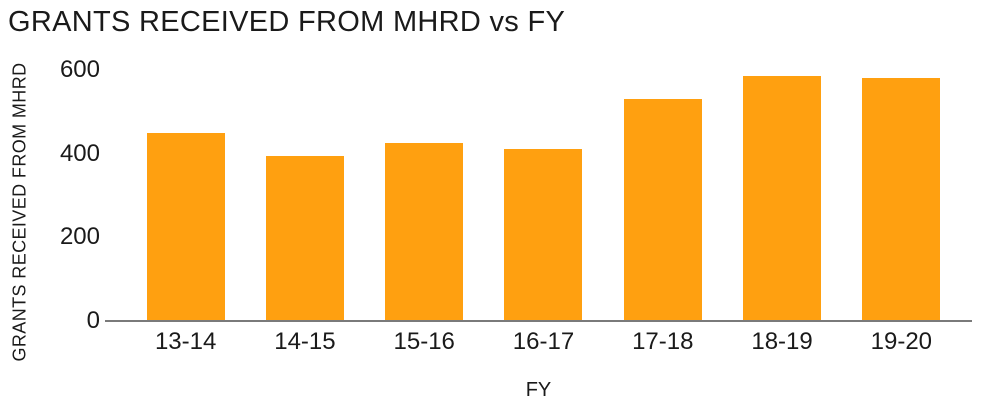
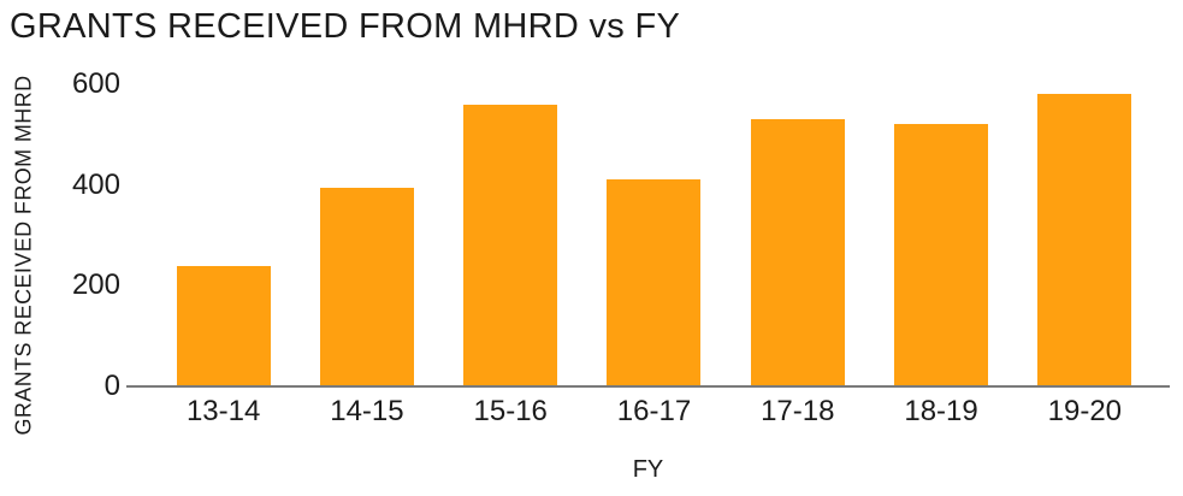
13-14: 450 -> 240
15-16: 420 -> 560
18-19: 580 -> 520
